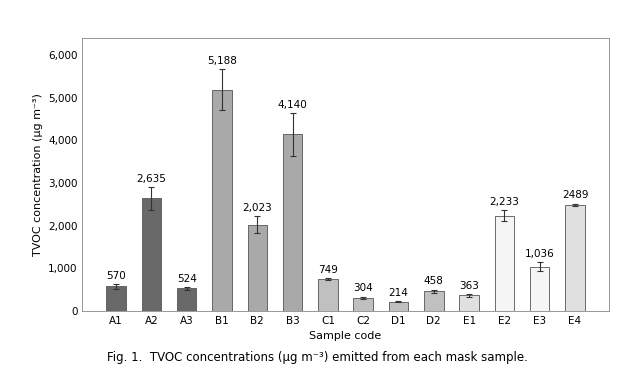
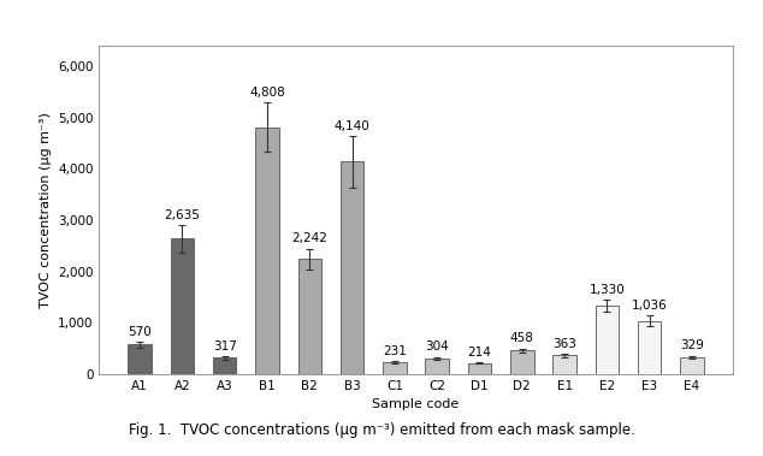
A3: 524 -> 317
B1: 5,188 -> 4,808
B2: 2,023 -> 2,242
C1: 749 -> 231
E2: 2,233 -> 1,330
E4: 2489 -> 329
